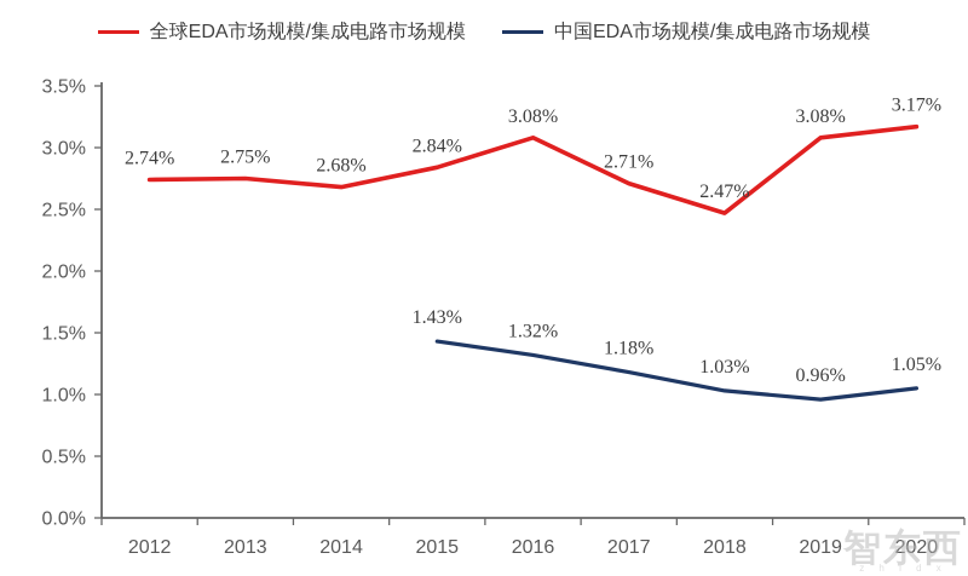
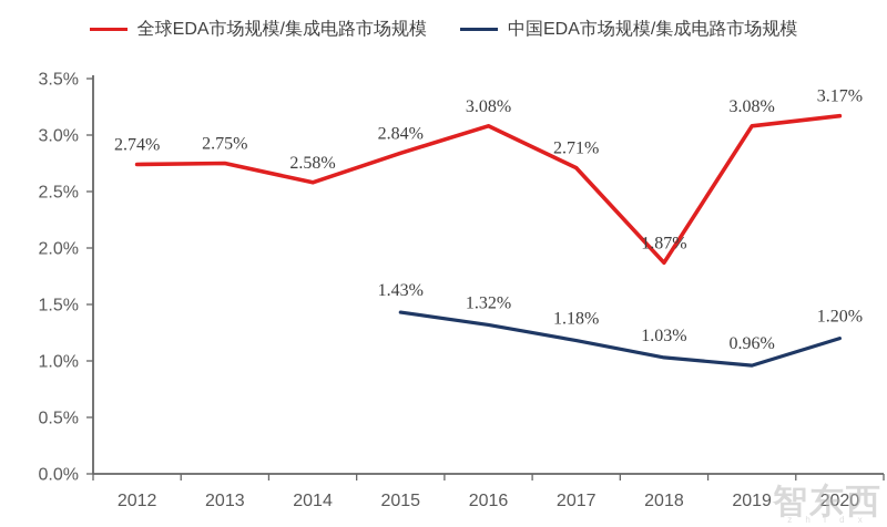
全球EDA市场规模/集成电路市场规模/2014: 2.68% -> 2.58%
全球EDA市场规模/集成电路市场规模/2018: 2.47% -> 1.87%
中国EDA市场规模/集成电路市场规模/2020: 1.05% -> 1.20%
